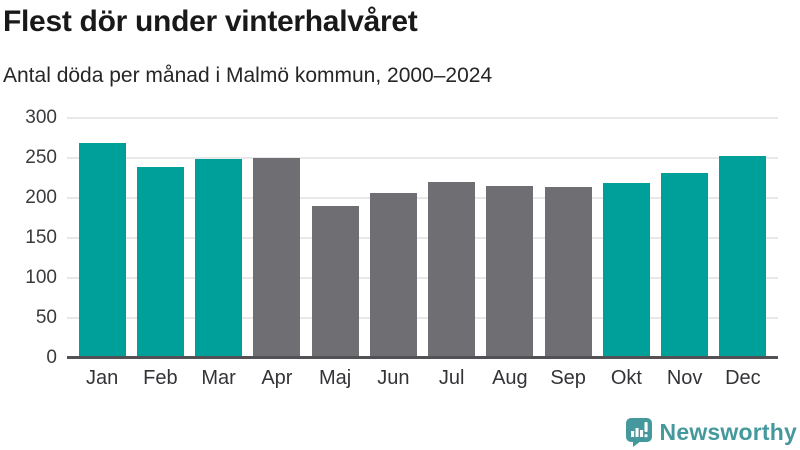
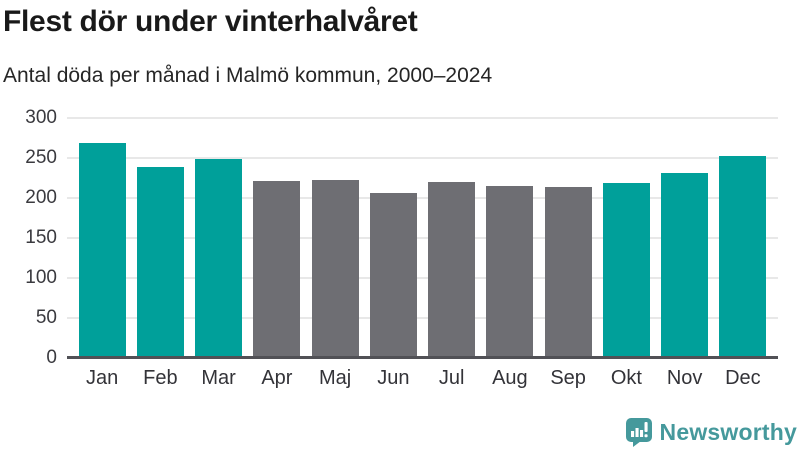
Apr: 250 -> 220
Maj: 190 -> 220
